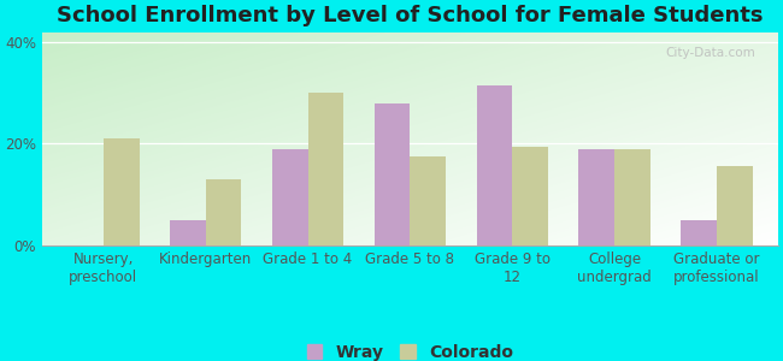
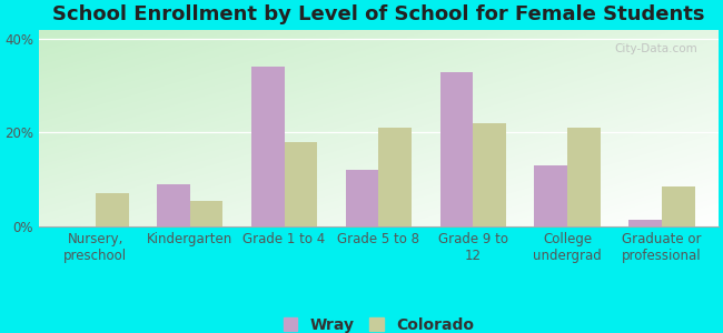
Colorado/Nursery, preschool: 21.0% -> 7.0%
Wray/Kindergarten: 5.0% -> 9.0%
Colorado/Kindergarten: 13.0% -> 5.5%
Wray/Grade 1 to 4: 19.0% -> 34.0%
Colorado/Grade 1 to 4: 30.0% -> 18.0%
Wray/Grade 5 to 8: 28.0% -> 12.0%
Colorado/Grade 5 to 8: 17.5% -> 21.0%
Wray/Grade 9 to 12: 31.5% -> 33.0%
Colorado/Grade 9 to 12: 19.5% -> 22.0%
Wray/College undergrad: 19.0% -> 13.0%
Colorado/College undergrad: 19.0% -> 21.0%
Wray/Graduate or professional: 5.0% -> 1.5%
Colorado/Graduate or professional: 15.5% -> 8.5%
